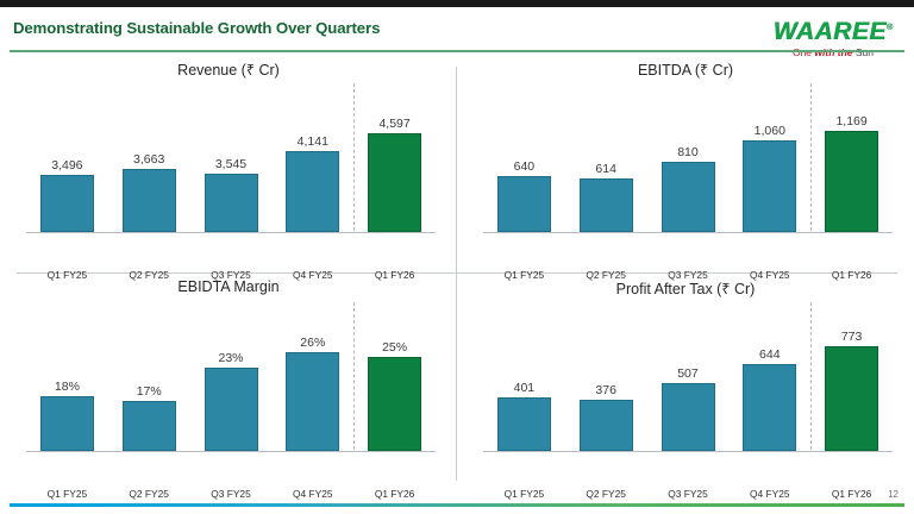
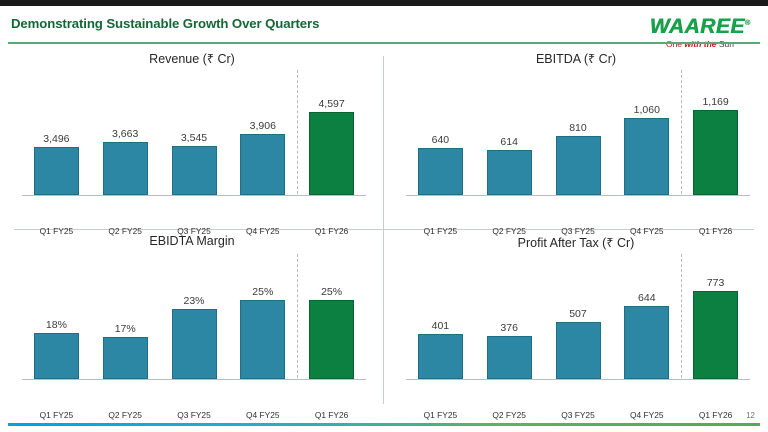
Revenue (₹ Cr)/Q4 FY25: 4,141 -> 3,906
EBIDTA Margin/Q4 FY25: 26% -> 25%
